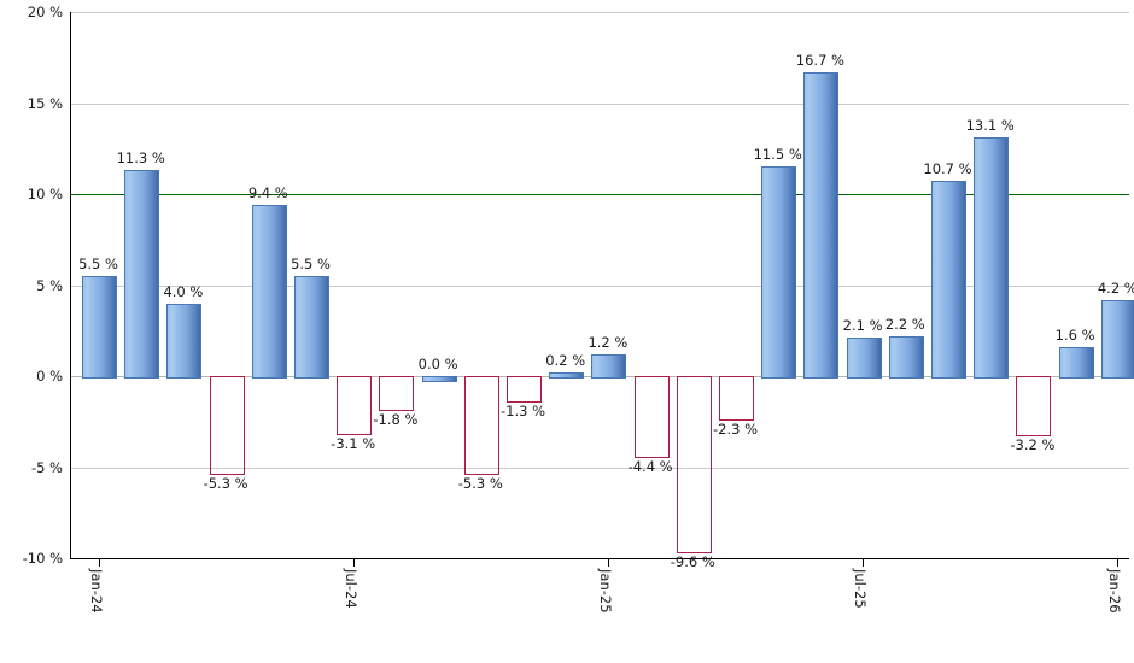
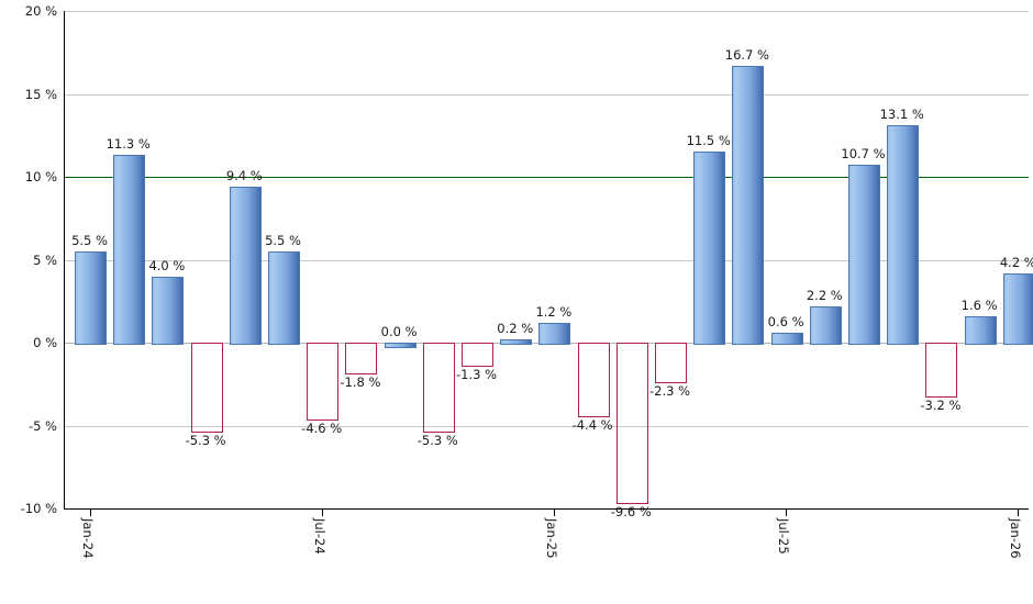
Jul-24: -3.1 -> -4.6
Jul-25: 2.1 -> 0.6
